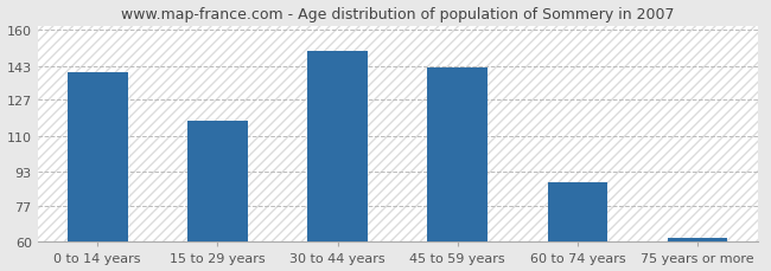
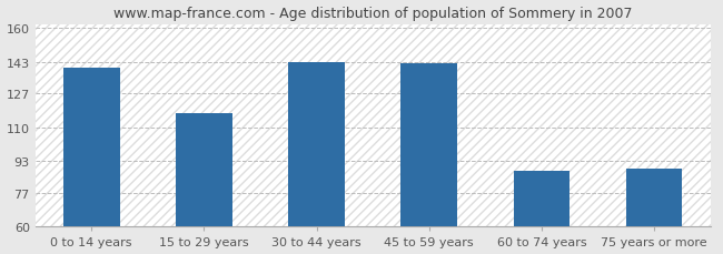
30 to 44 years: 150 -> 143
75 years or more: 62 -> 89
